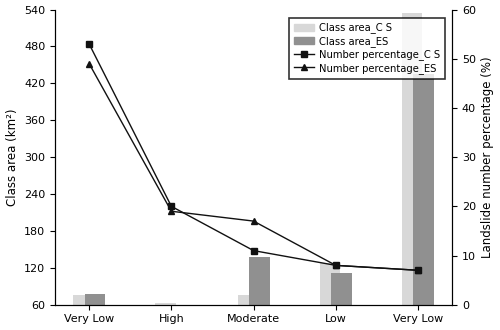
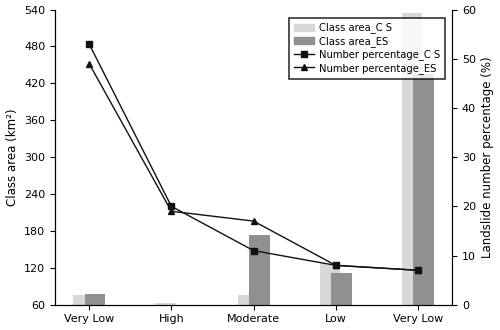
Class area_ES/Moderate: 138 -> 174
